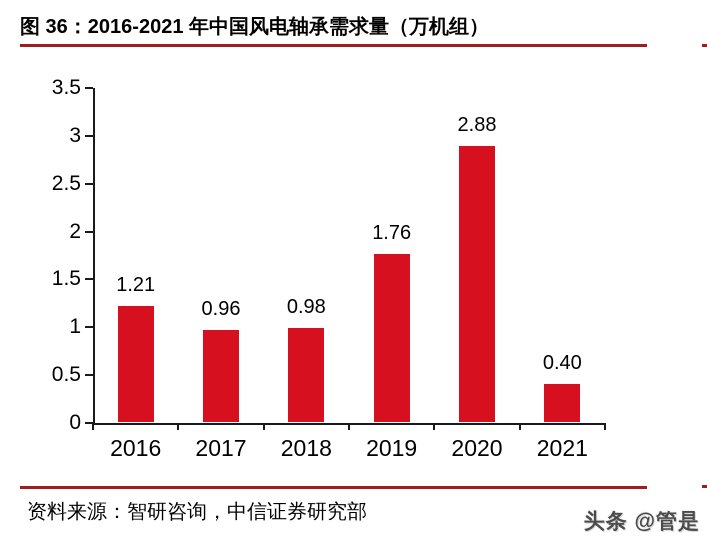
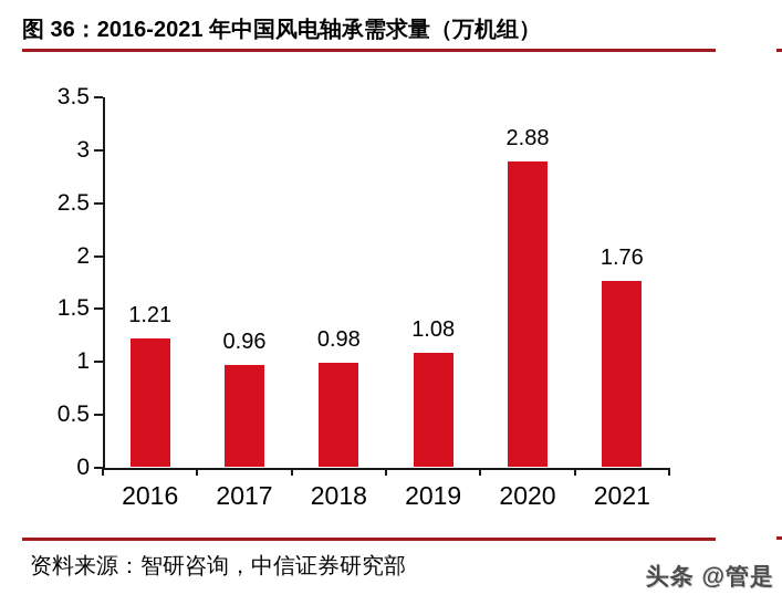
2019: 1.76 -> 1.08
2021: 0.40 -> 1.76
